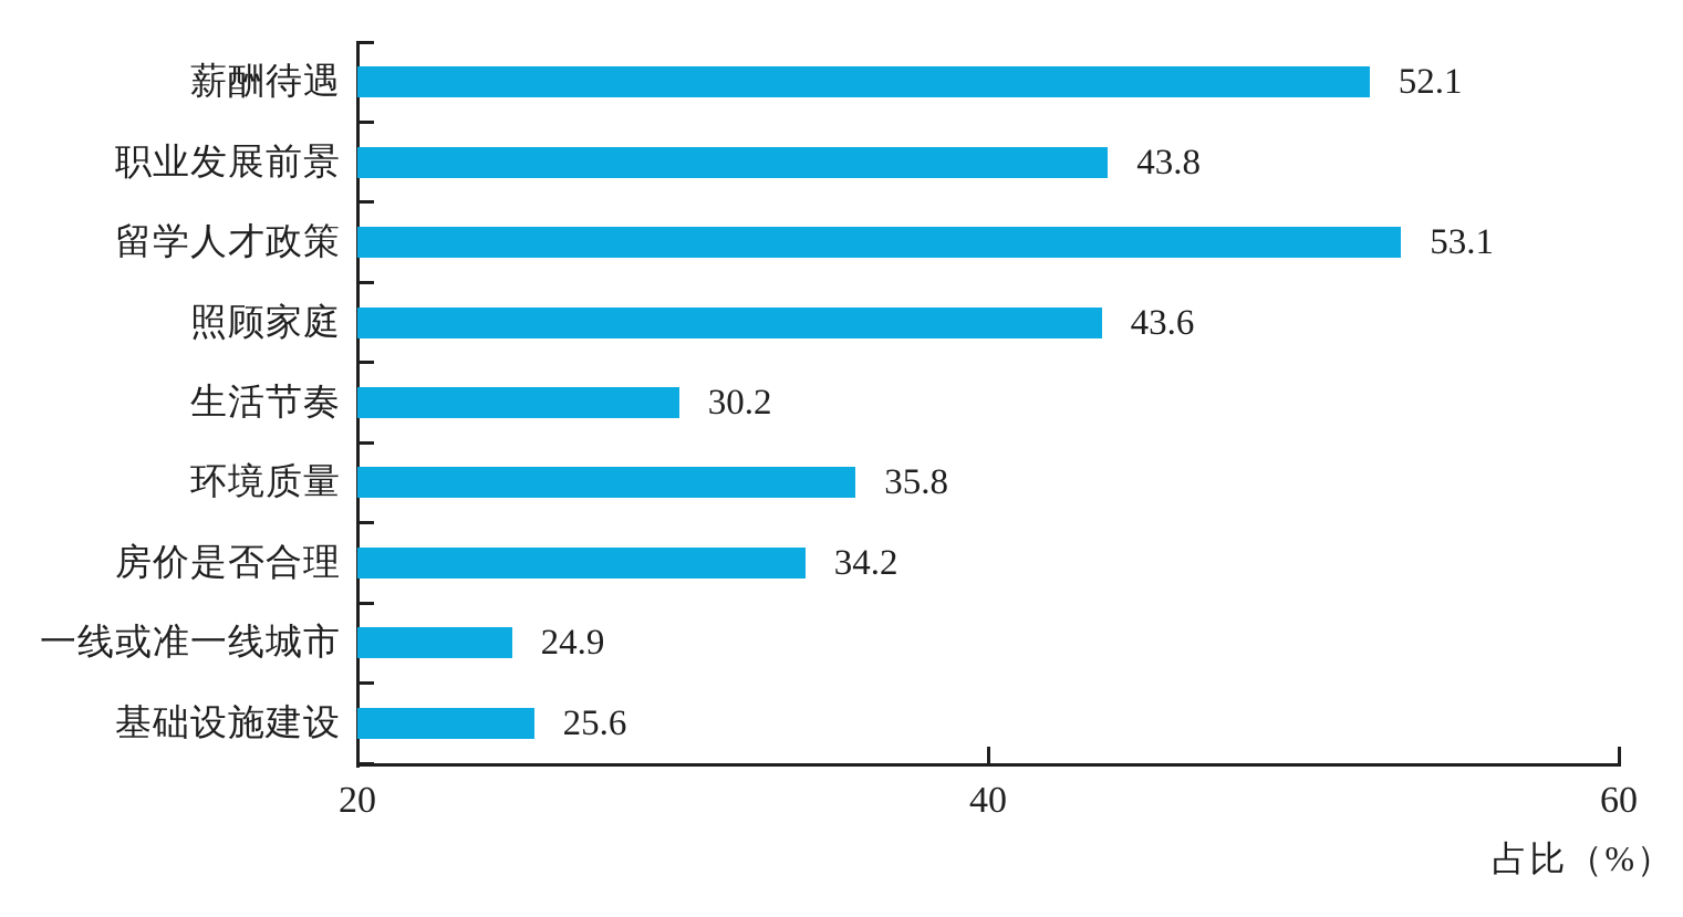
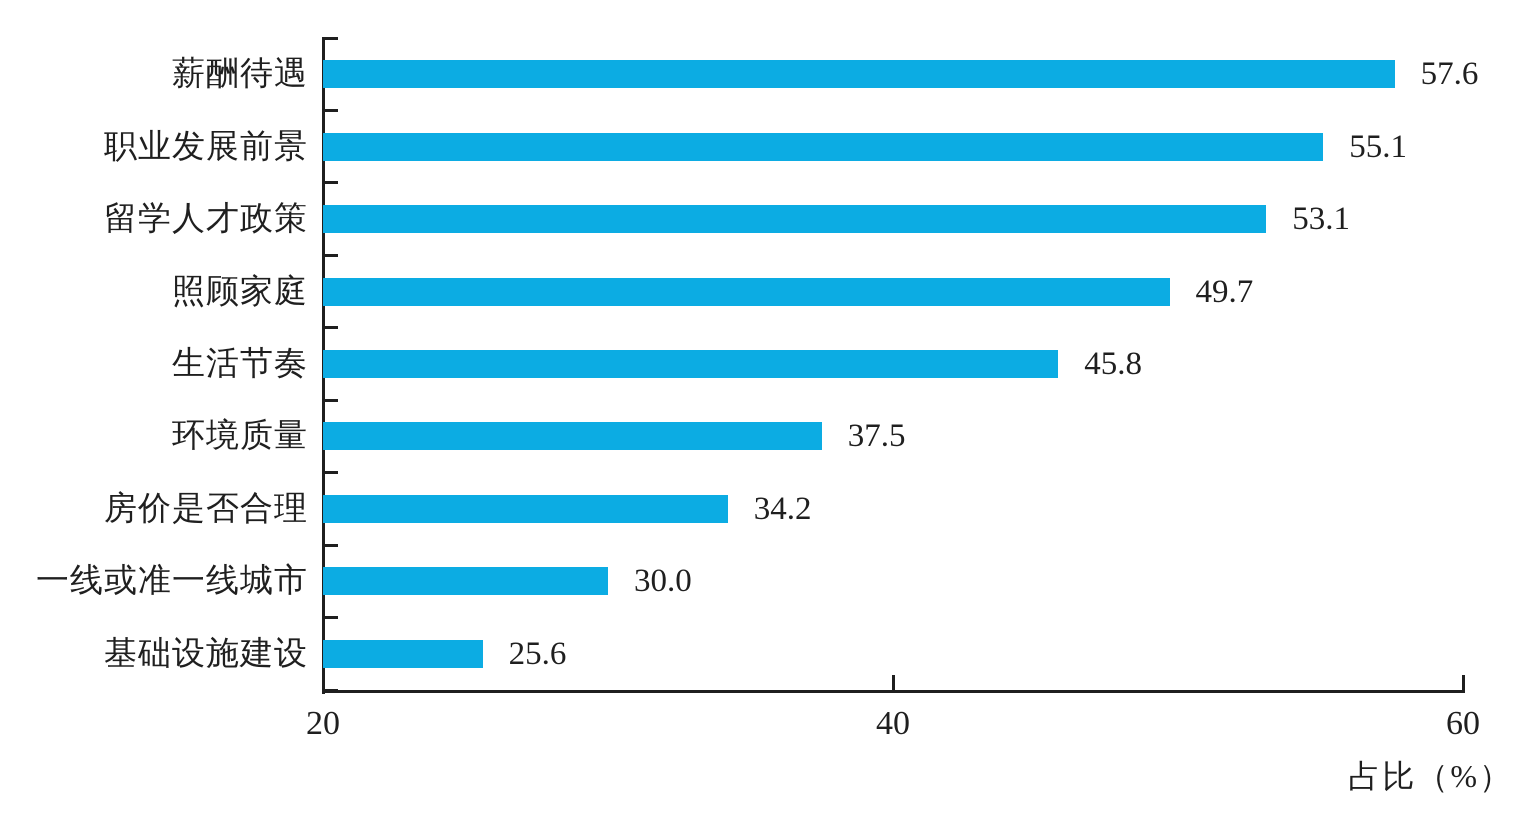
薪酬待遇: 52.1 -> 57.6
职业发展前景: 43.8 -> 55.1
照顾家庭: 43.6 -> 49.7
生活节奏: 30.2 -> 45.8
环境质量: 35.8 -> 37.5
一线或准一线城市: 24.9 -> 30.0
